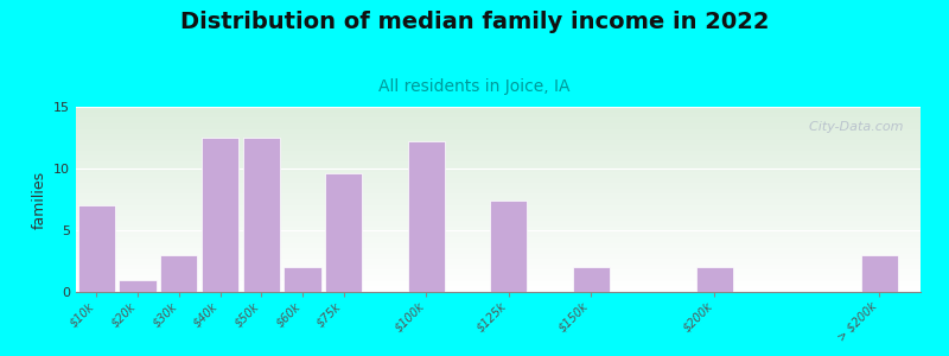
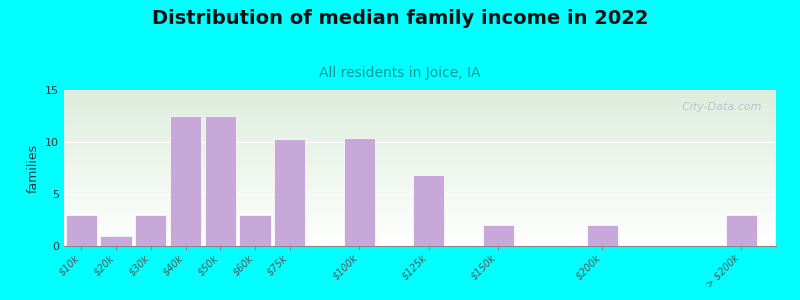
$10k: 7.0 -> 3.0
$60k: 2.0 -> 3.0
$75k: 9.6 -> 10.3
$100k: 12.2 -> 10.4
$125k: 7.4 -> 6.8
